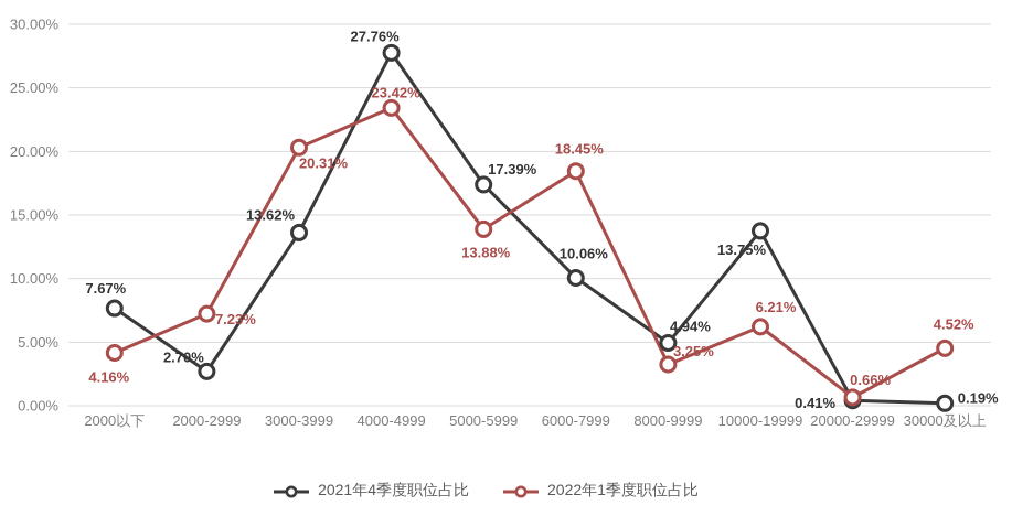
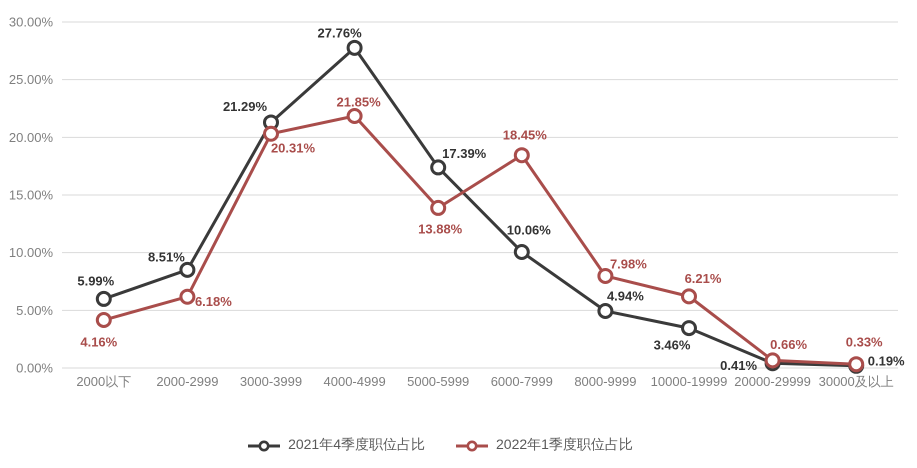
2021年4季度职位占比/2000以下: 7.67% -> 5.99%
2021年4季度职位占比/2000-2999: 2.70% -> 8.51%
2022年1季度职位占比/2000-2999: 7.23% -> 6.18%
2021年4季度职位占比/3000-3999: 13.62% -> 21.29%
2022年1季度职位占比/4000-4999: 23.42% -> 21.85%
2022年1季度职位占比/8000-9999: 3.25% -> 7.98%
2021年4季度职位占比/10000-19999: 13.75% -> 3.46%
2022年1季度职位占比/30000及以上: 4.52% -> 0.33%
